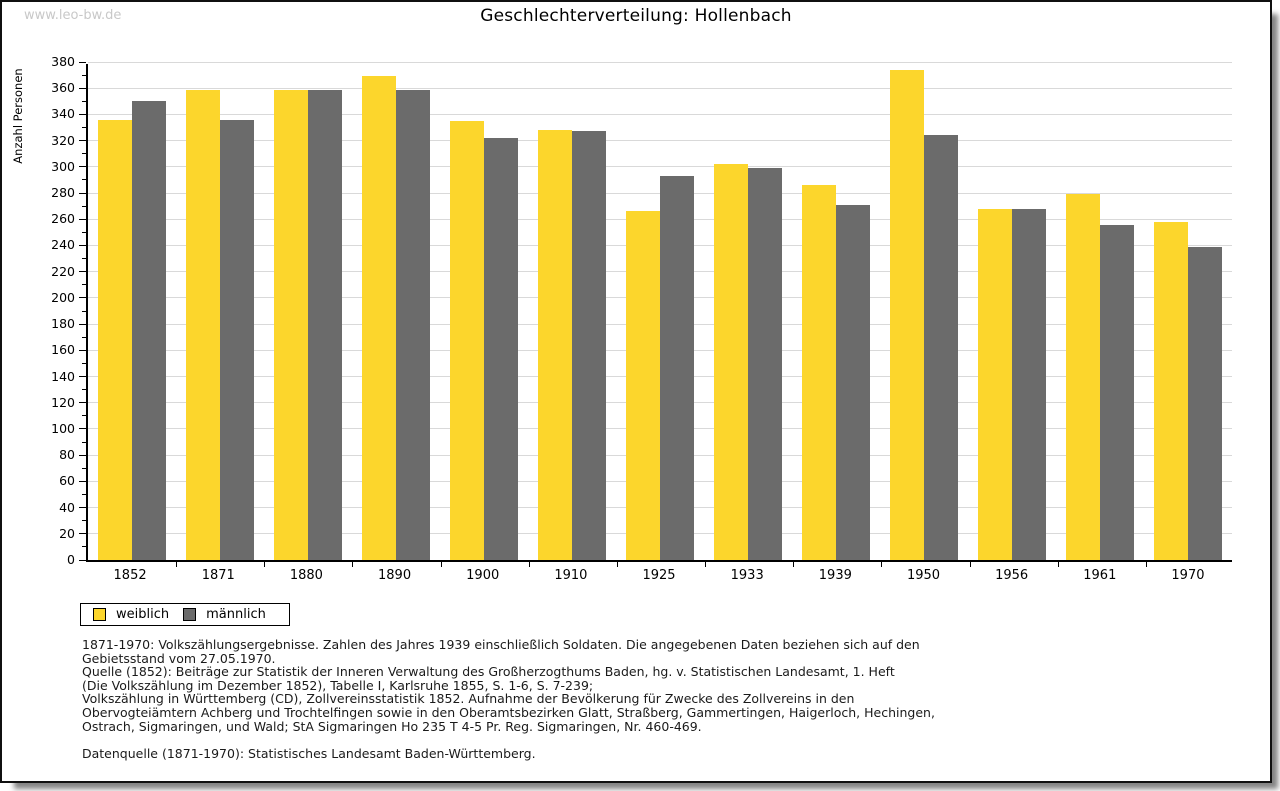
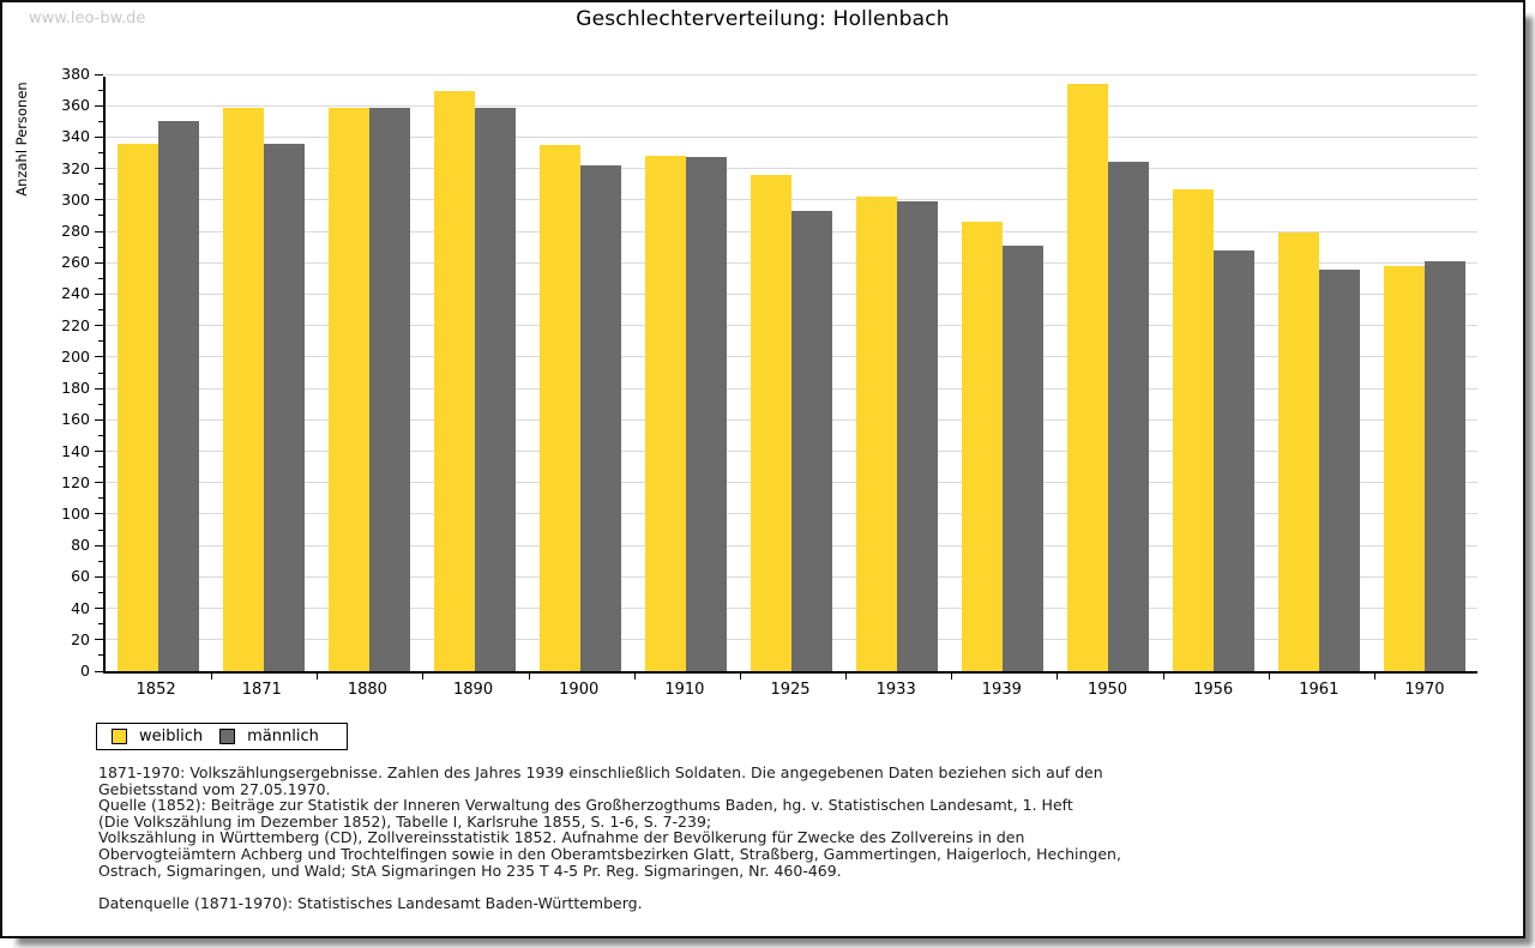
weiblich/1925: 266 -> 316
weiblich/1956: 268 -> 307
männlich/1970: 239 -> 261
